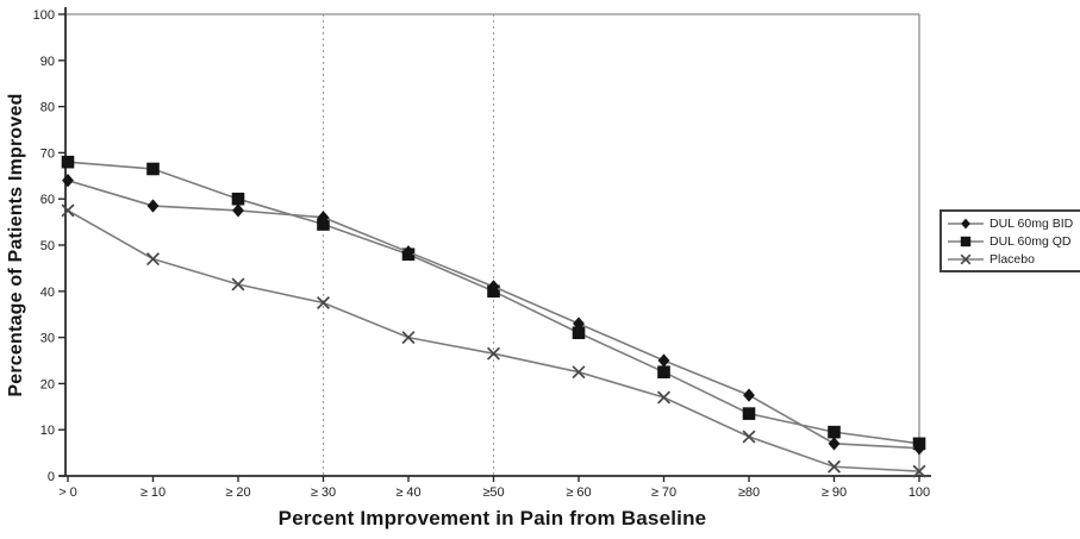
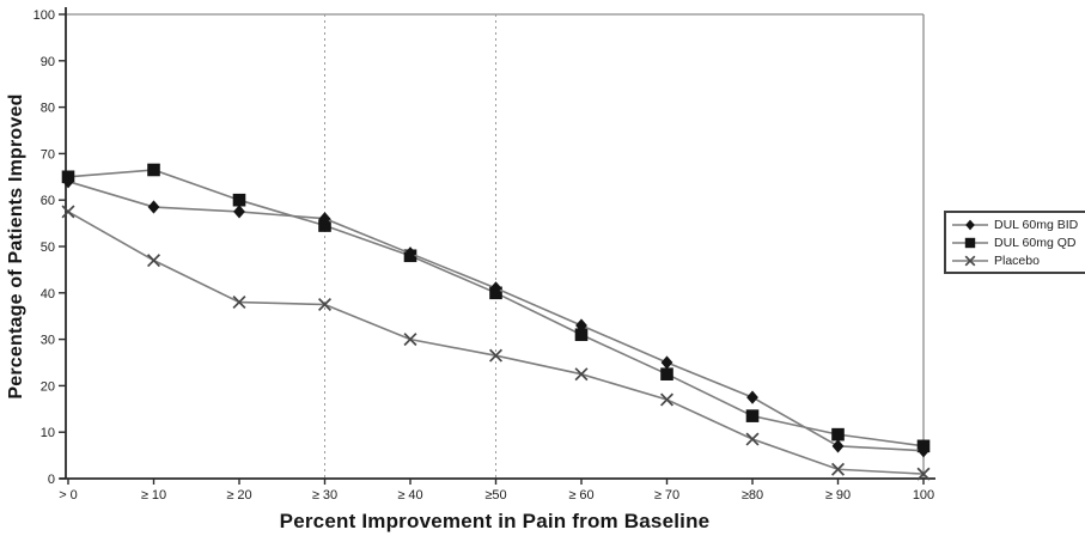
DUL 60mg QD/> 0: 68 -> 65
Placebo/≥ 20: 42 -> 38
